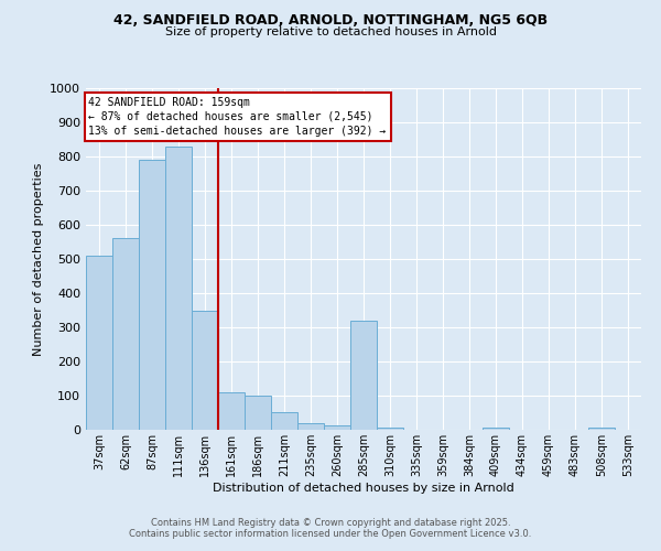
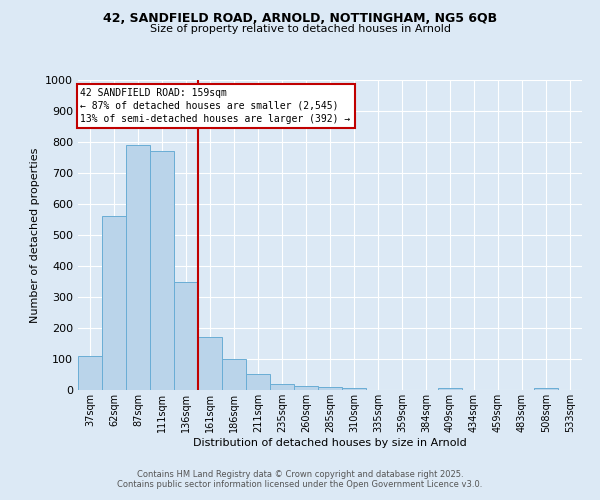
37sqm: 510 -> 110
111sqm: 830 -> 770
161sqm: 110 -> 170
285sqm: 320 -> 10
